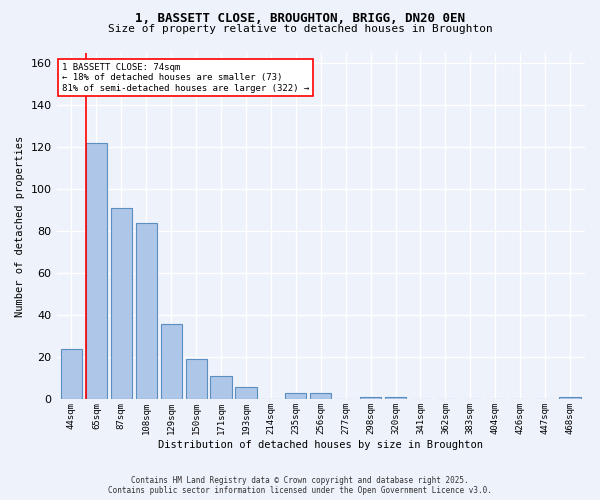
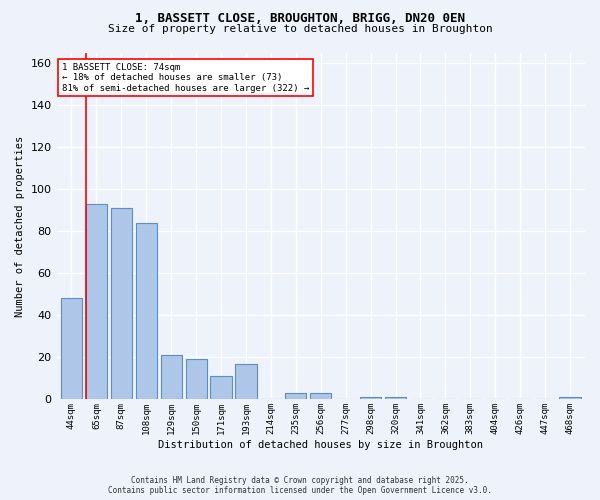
44sqm: 24 -> 48
65sqm: 122 -> 93
129sqm: 36 -> 21
193sqm: 6 -> 17
